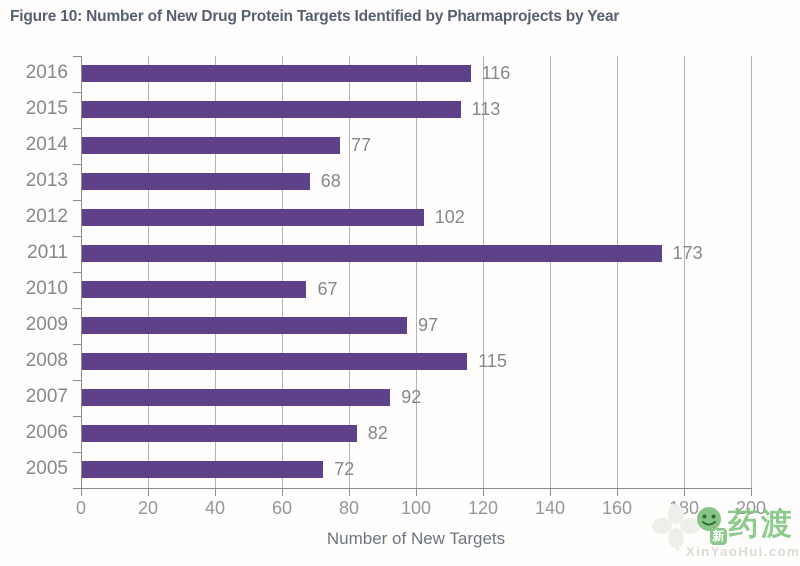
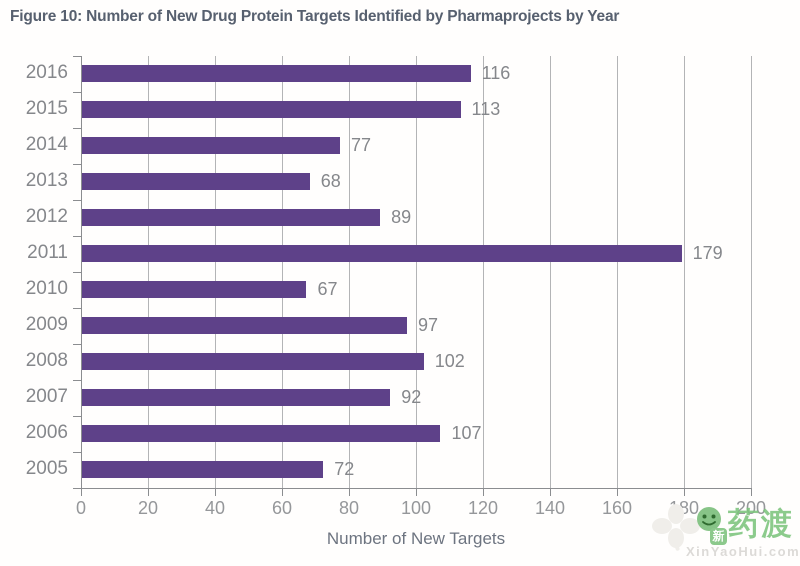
2012: 102 -> 89
2011: 173 -> 179
2008: 115 -> 102
2006: 82 -> 107
